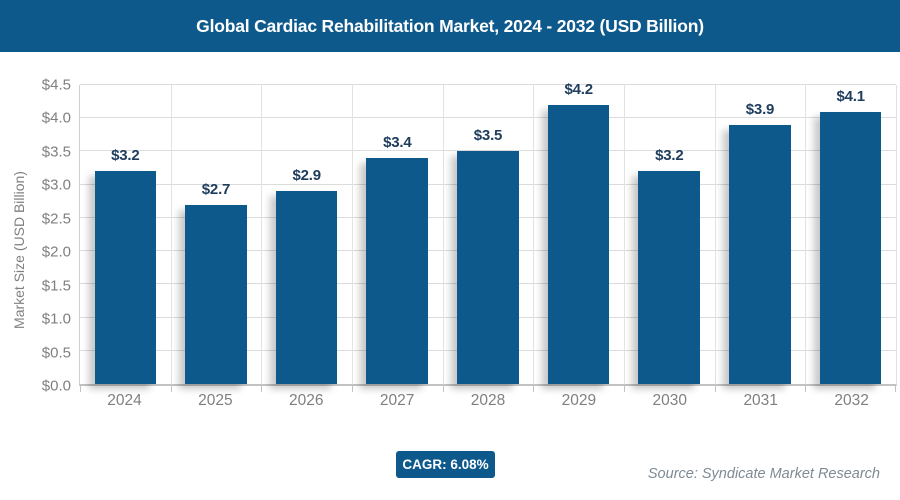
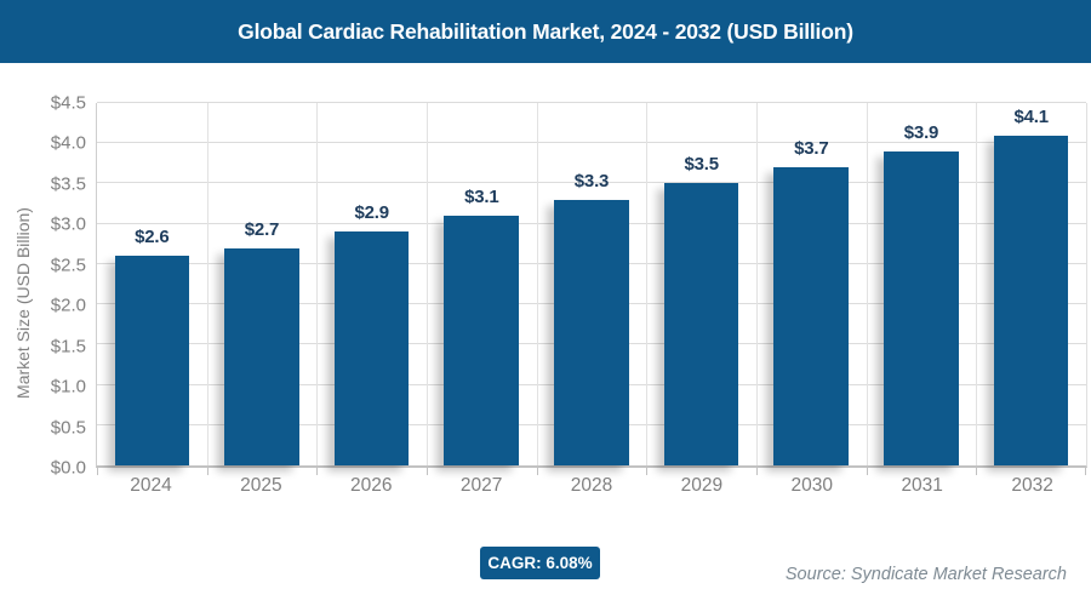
2024: $3.2 -> $2.6
2027: $3.4 -> $3.1
2028: $3.5 -> $3.3
2029: $4.2 -> $3.5
2030: $3.2 -> $3.7
